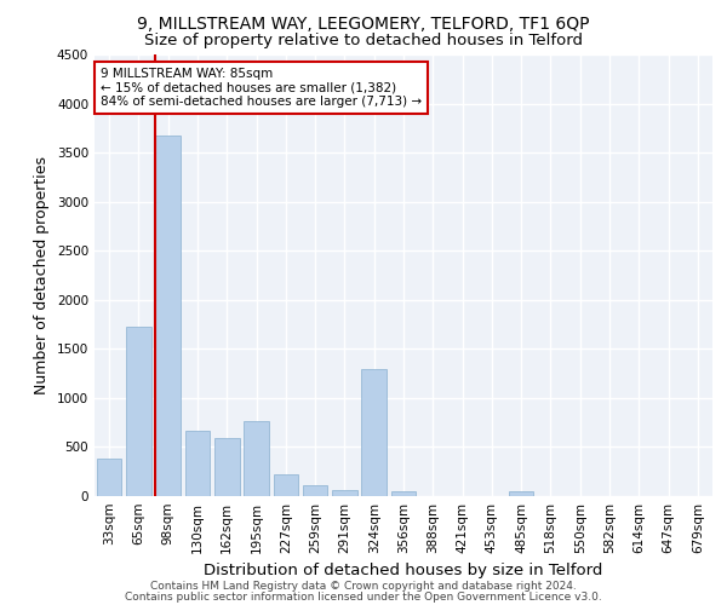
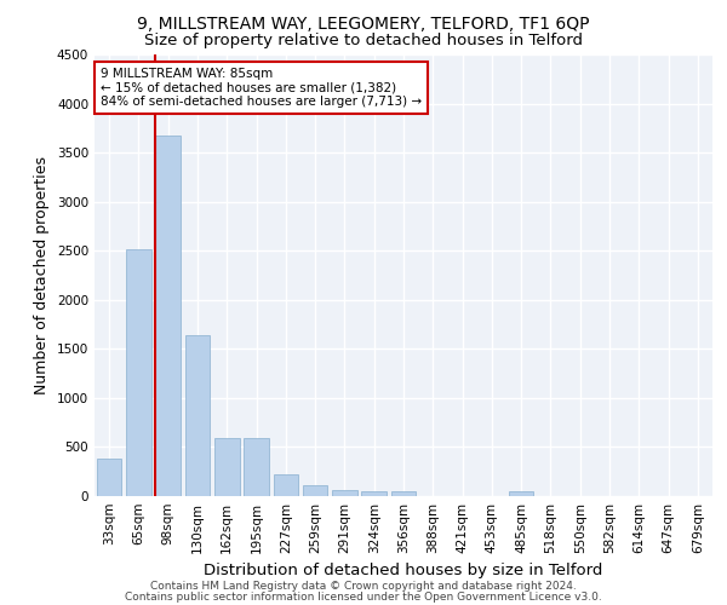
65sqm: 1720 -> 2520
130sqm: 660 -> 1640
195sqm: 760 -> 590
324sqm: 1300 -> 60
